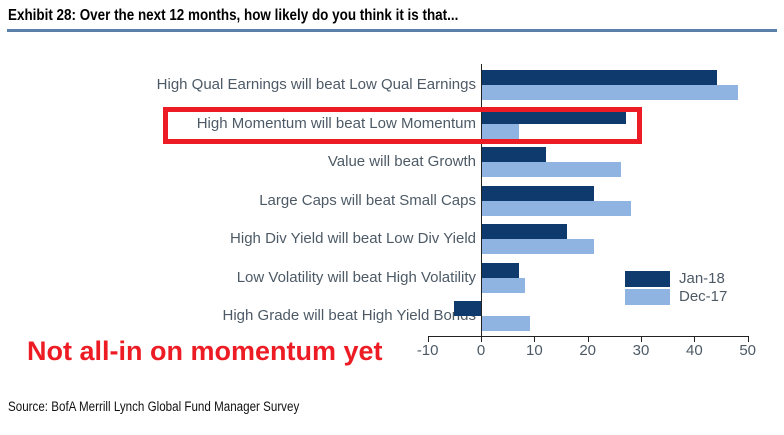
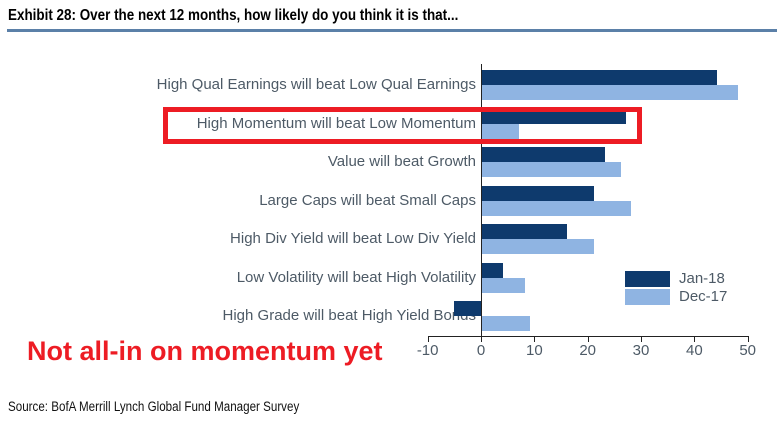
Jan-18/Value will beat Growth: 12 -> 23
Jan-18/Low Volatility will beat High Volatility: 7 -> 4
